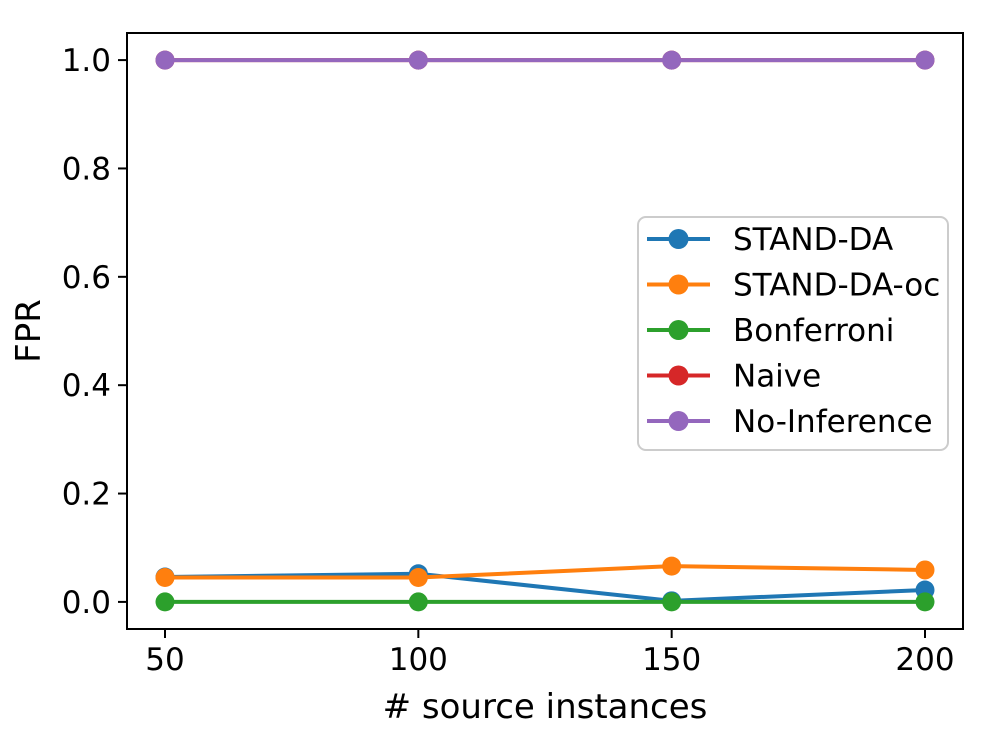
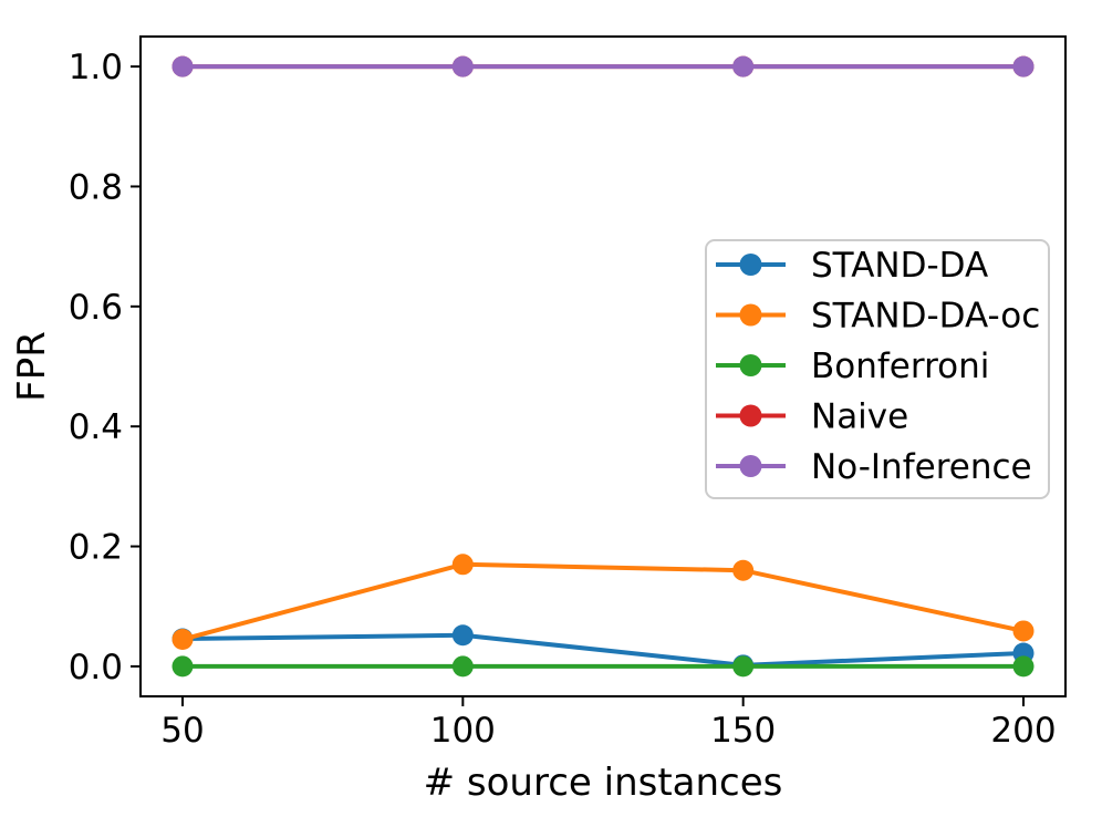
STAND-DA-oc/100: 0.04 -> 0.17
STAND-DA-oc/150: 0.07 -> 0.16
